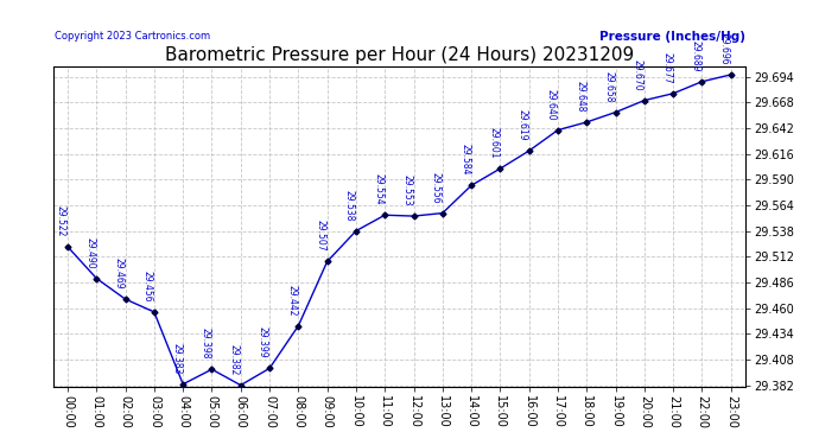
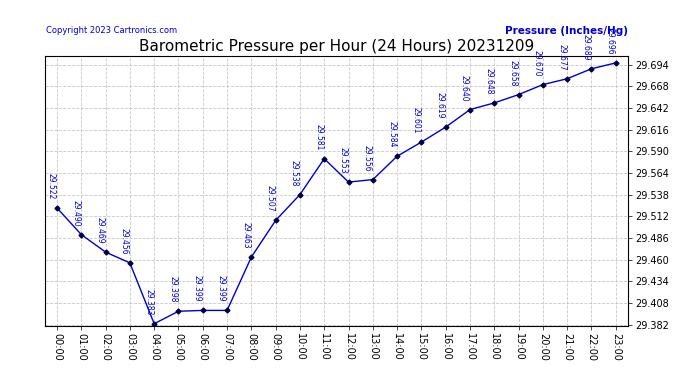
06:00: 29.382 -> 29.399
08:00: 29.442 -> 29.463
11:00: 29.554 -> 29.581
